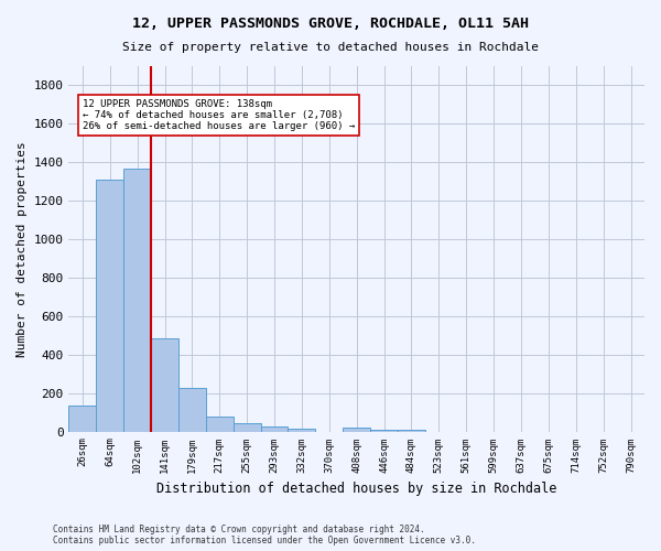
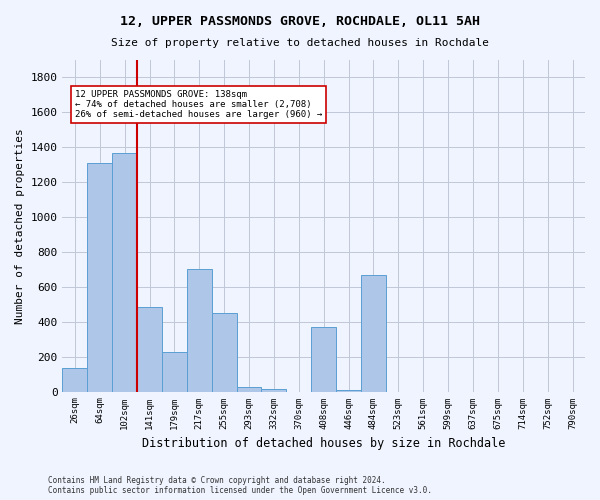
217sqm: 80 -> 700
255sqm: 40 -> 450
408sqm: 20 -> 370
484sqm: 10 -> 670
